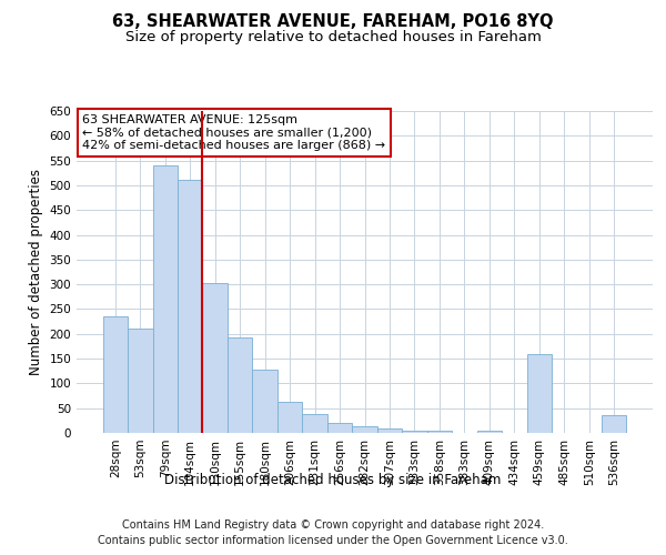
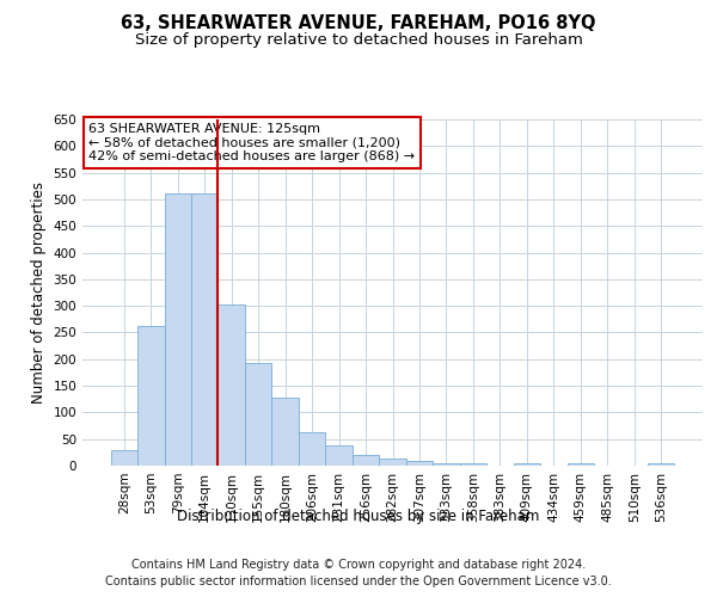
28sqm: 235 -> 30
53sqm: 210 -> 263
79sqm: 540 -> 512
459sqm: 160 -> 5
536sqm: 35 -> 5
